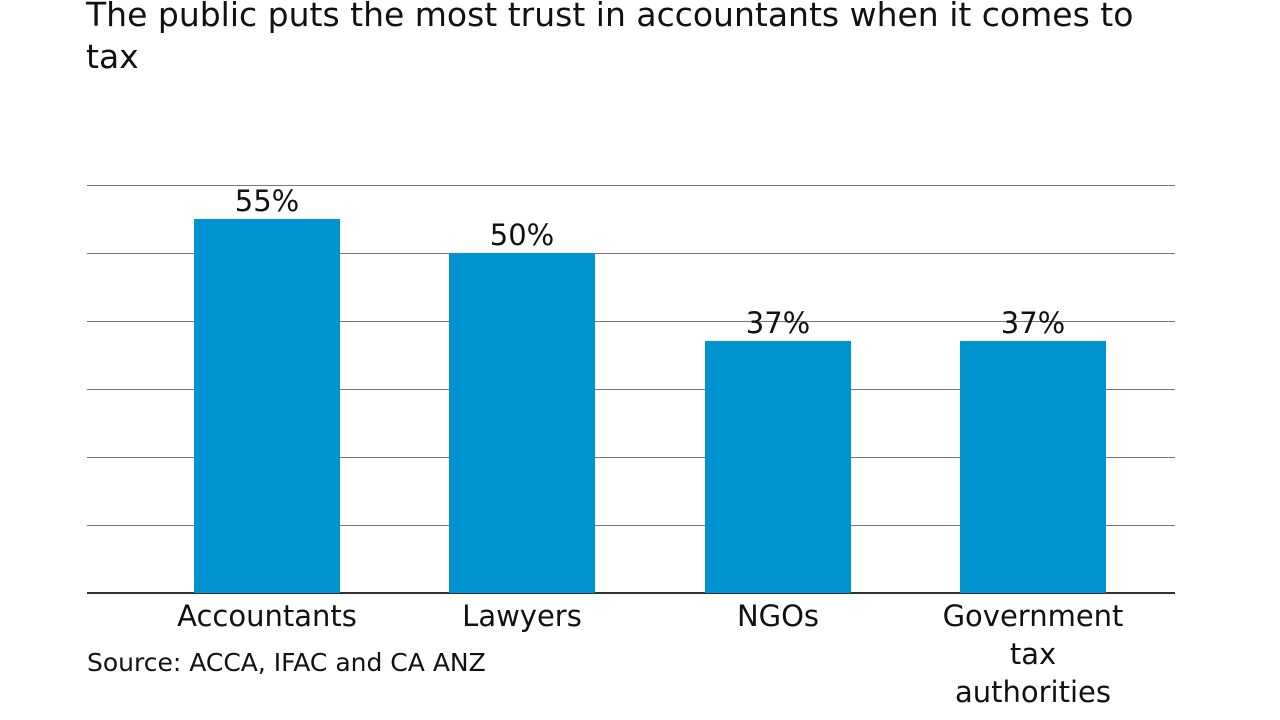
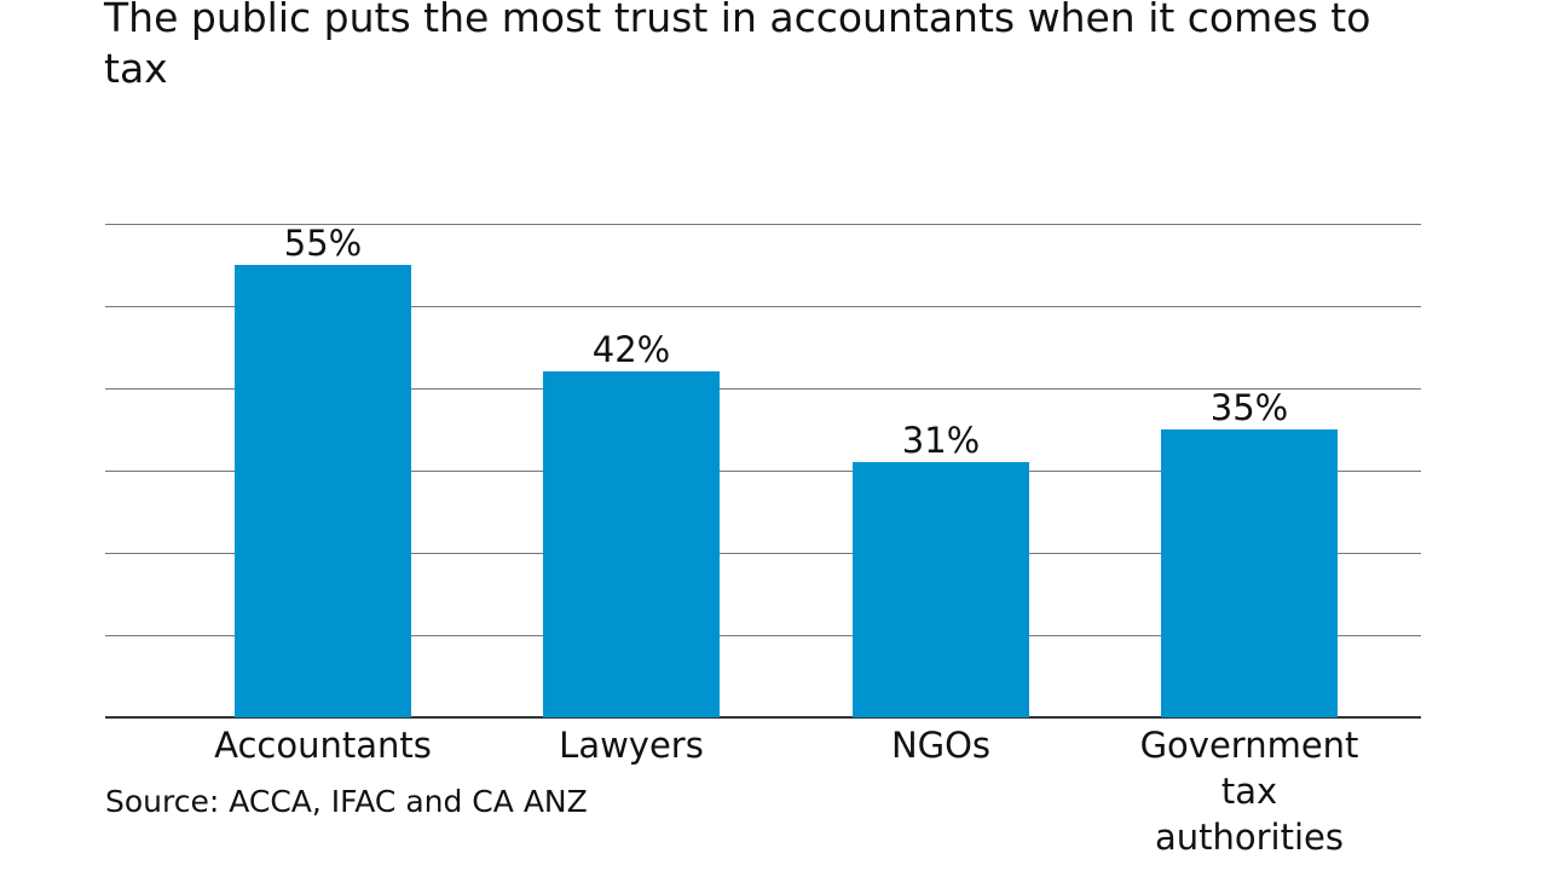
Lawyers: 50% -> 42%
NGOs: 37% -> 31%
Government tax authorities: 37% -> 35%
